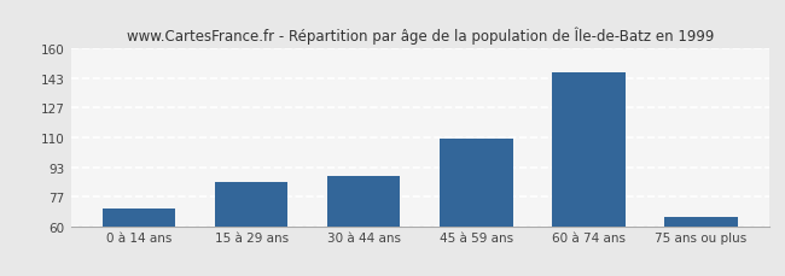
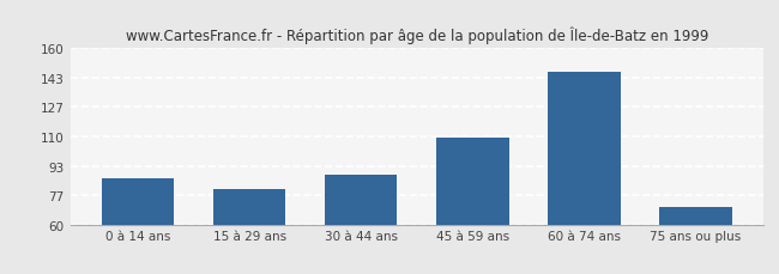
0 à 14 ans: 70 -> 86
15 à 29 ans: 85 -> 80
75 ans ou plus: 65 -> 70
